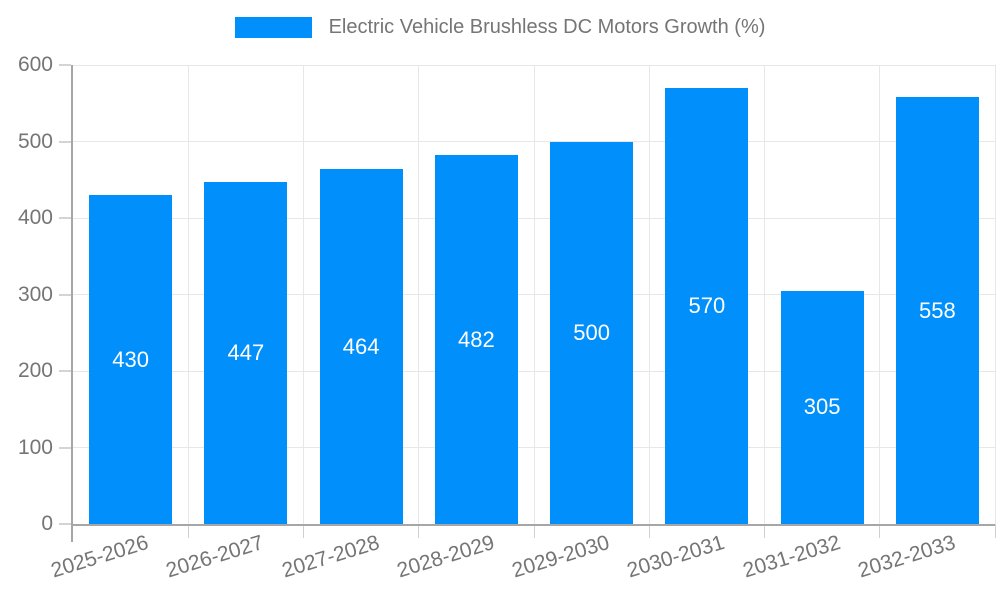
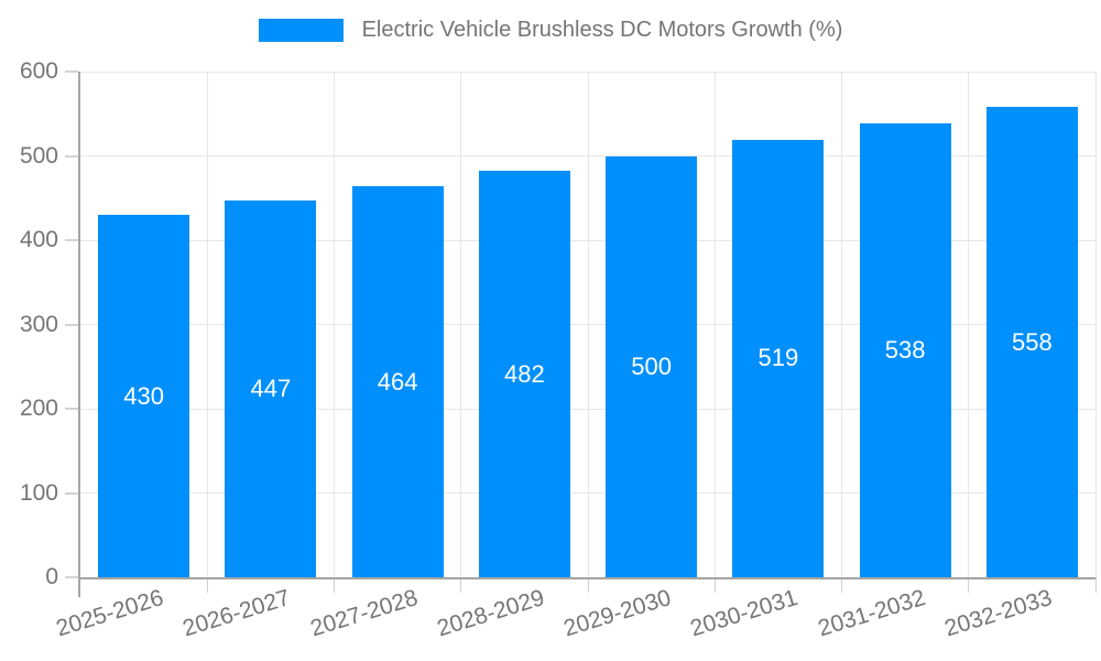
2030-2031: 570 -> 519
2031-2032: 305 -> 538
